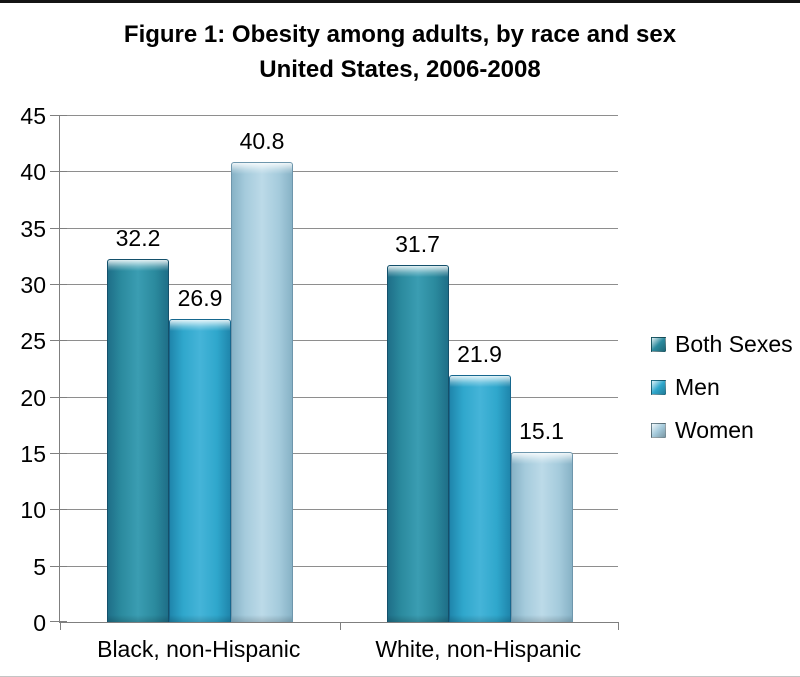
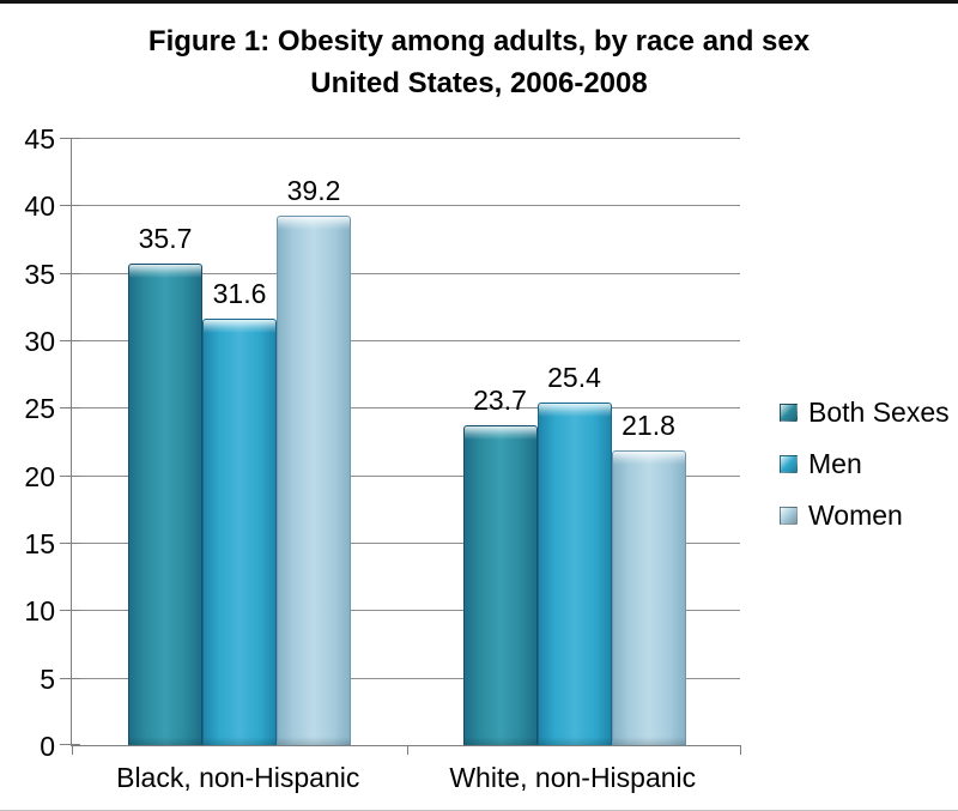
Both Sexes/Black, non-Hispanic: 32.2 -> 35.7
Men/Black, non-Hispanic: 26.9 -> 31.6
Women/Black, non-Hispanic: 40.8 -> 39.2
Both Sexes/White, non-Hispanic: 31.7 -> 23.7
Men/White, non-Hispanic: 21.9 -> 25.4
Women/White, non-Hispanic: 15.1 -> 21.8
